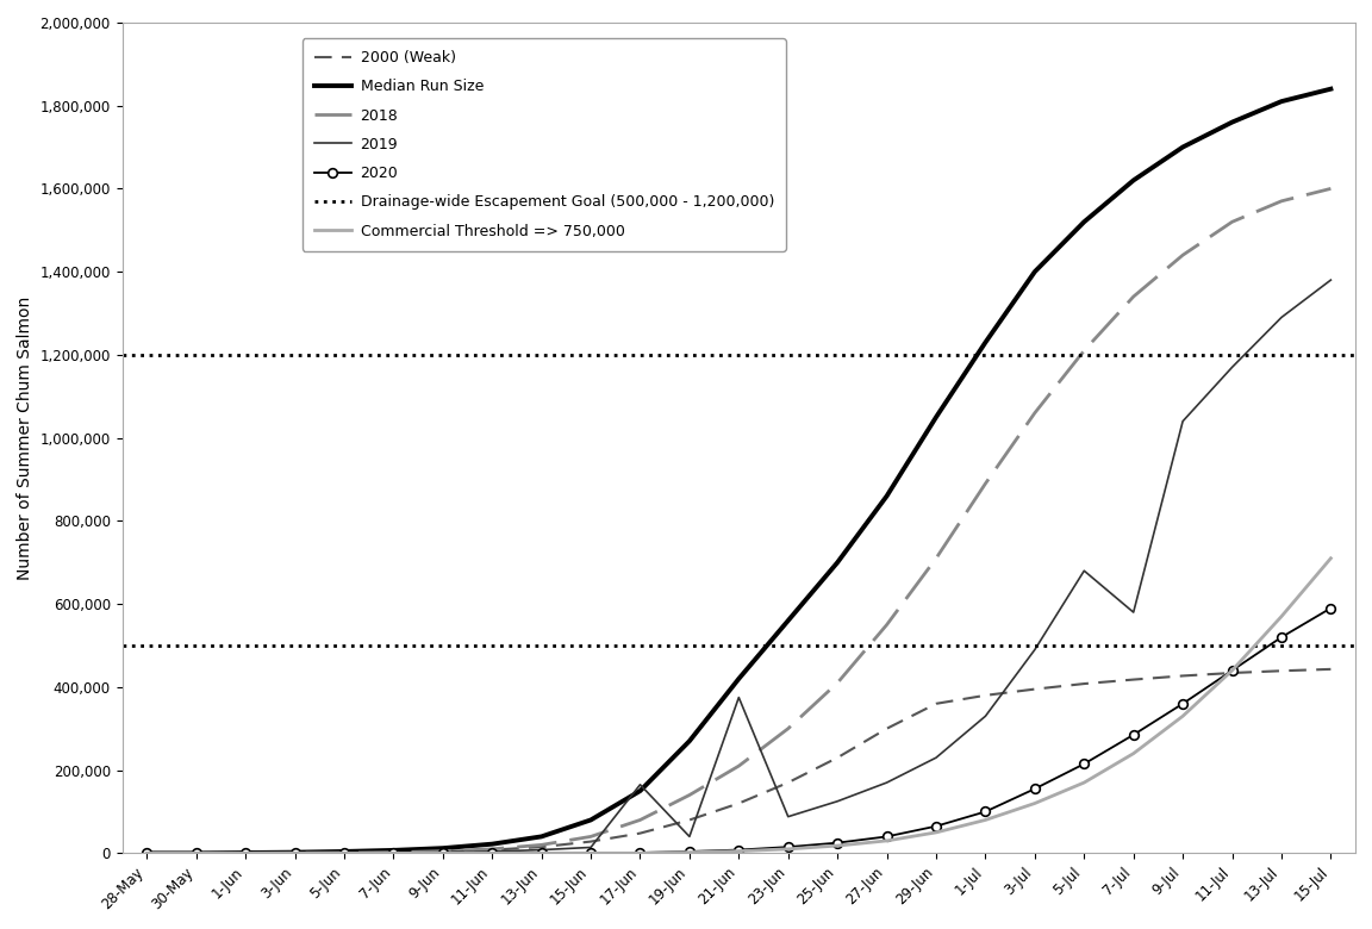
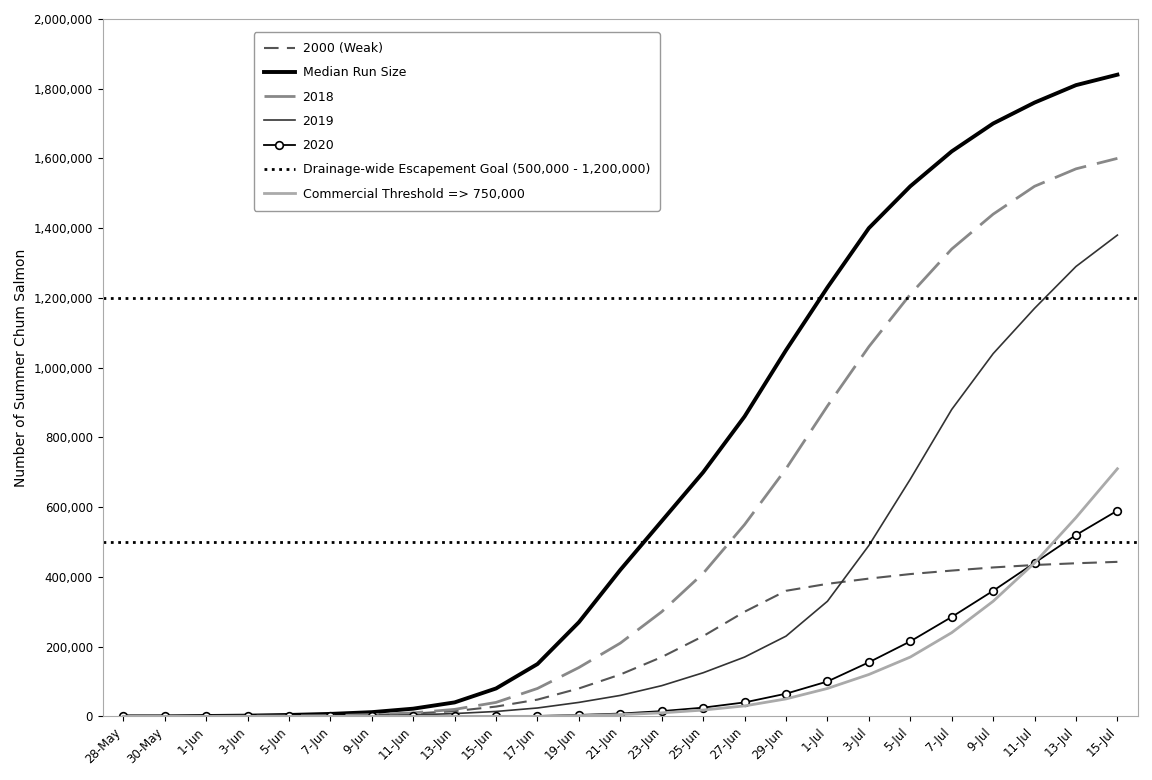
2019/17-Jun: 165,000 -> 24,000
2019/21-Jun: 375,000 -> 60,000
2019/7-Jul: 580,000 -> 880,000
